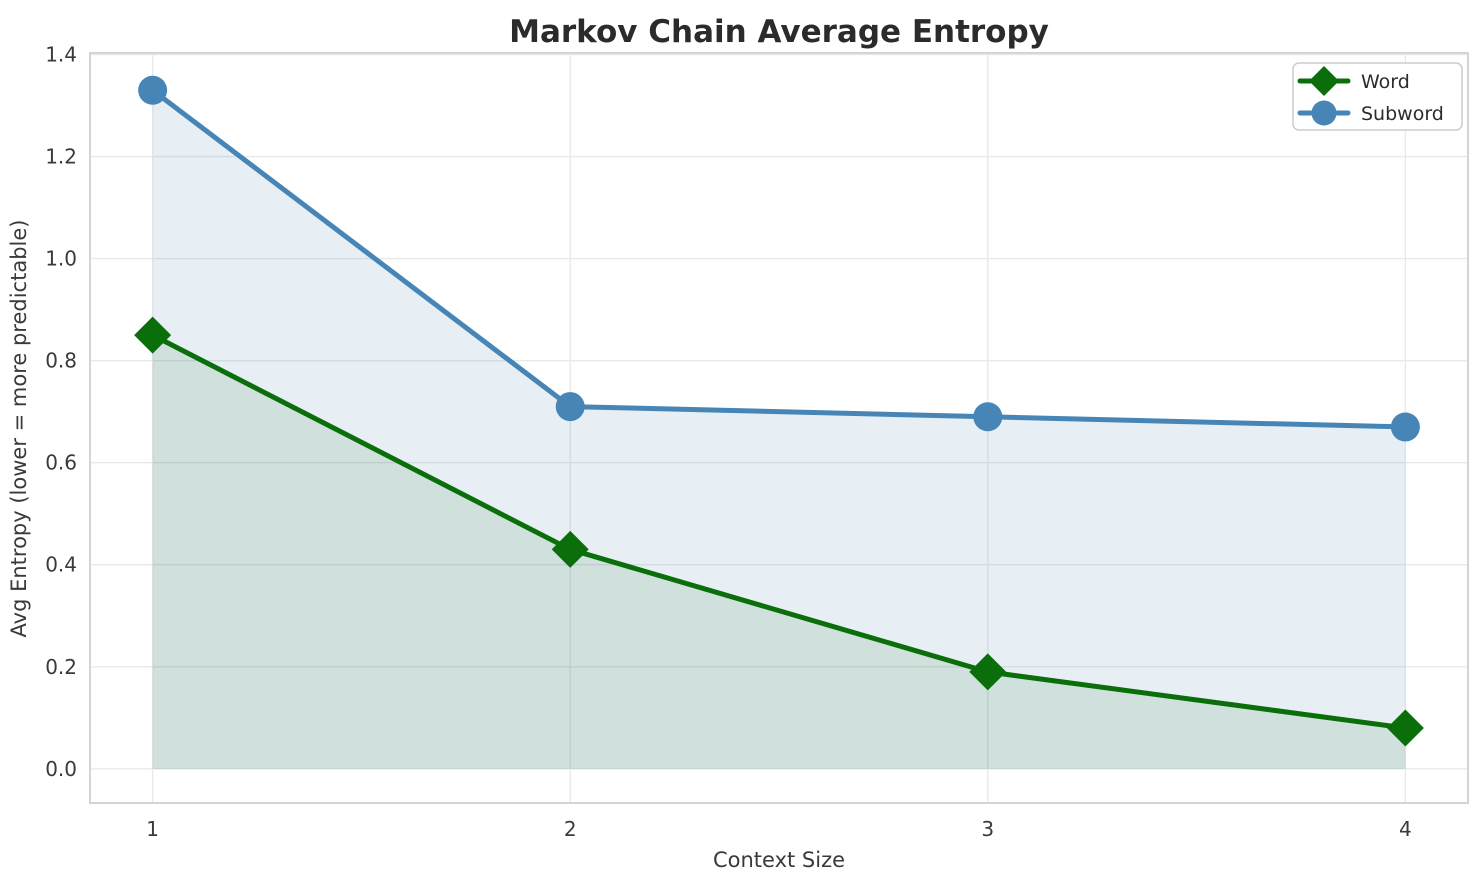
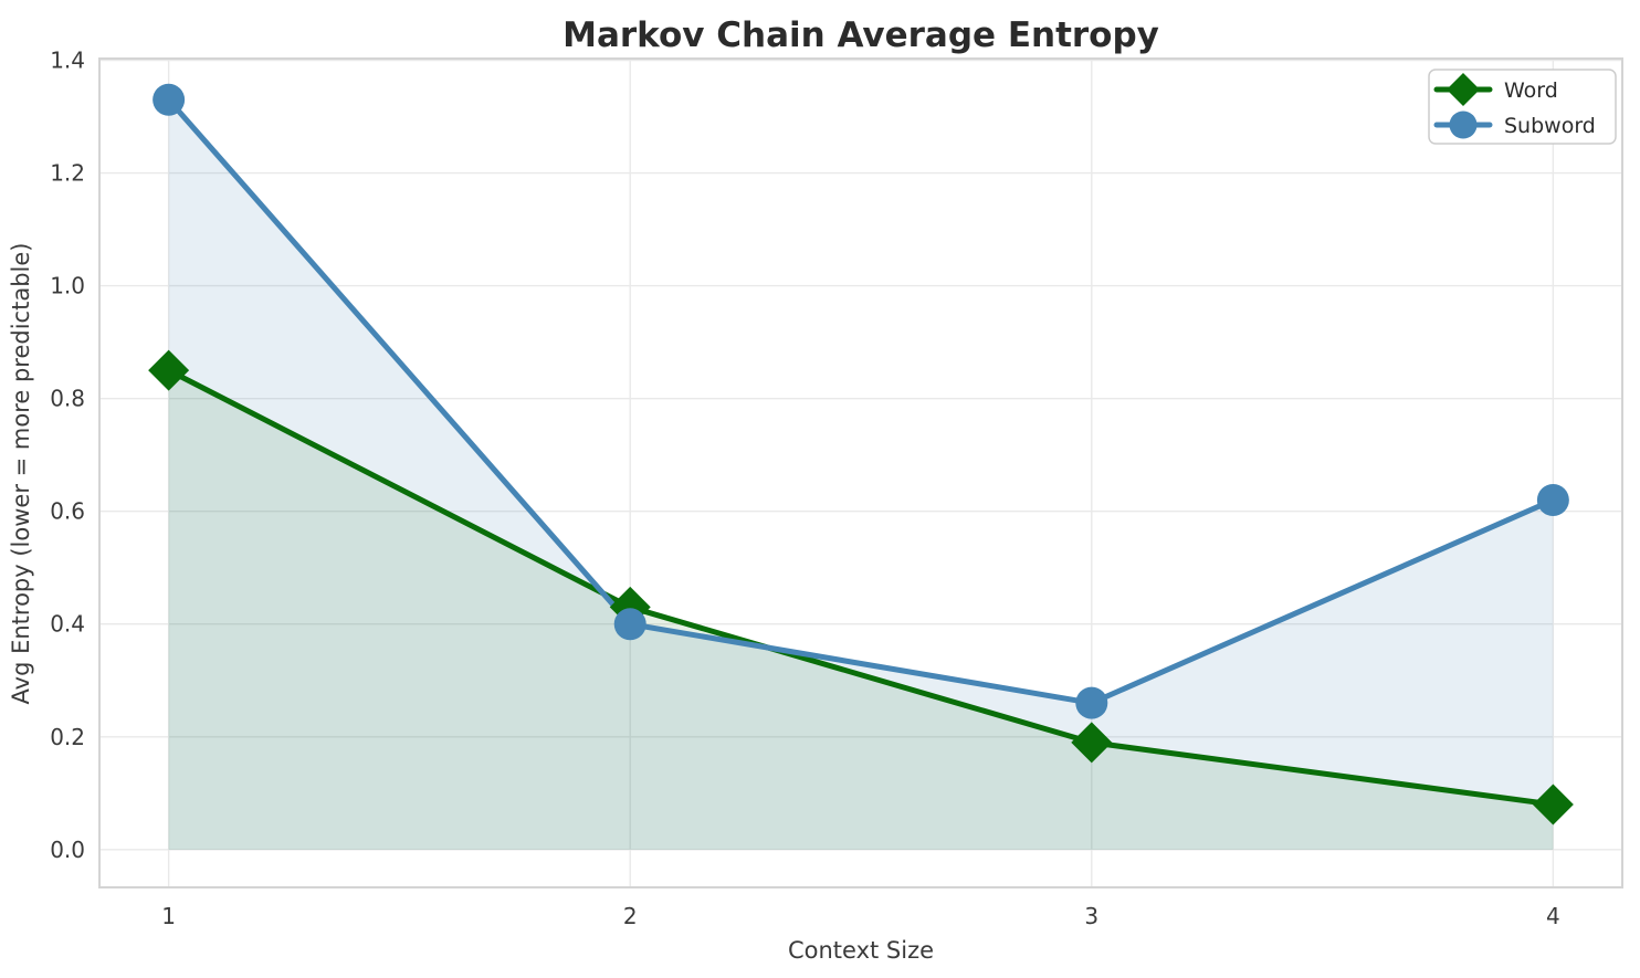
Subword/2: 0.71 -> 0.40
Subword/3: 0.69 -> 0.26
Subword/4: 0.67 -> 0.62
